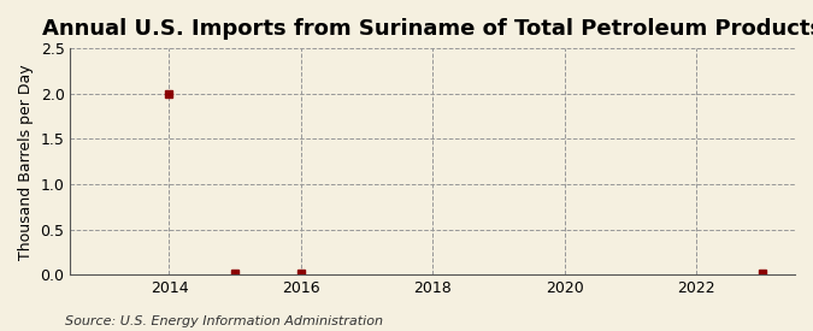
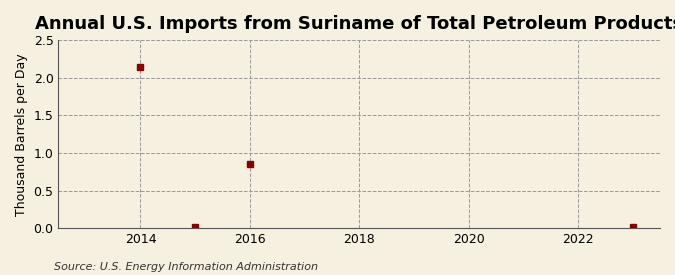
2014: 2.00 -> 2.14
2016: 0.02 -> 0.86
